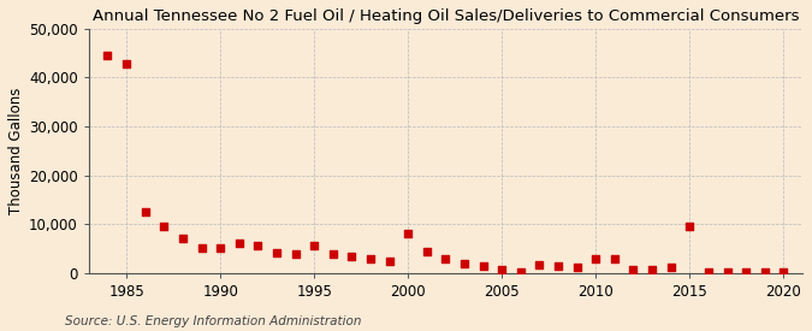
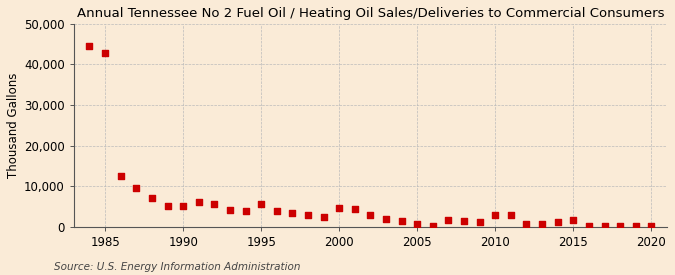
2000: 8,000 -> 4,700
2015: 9,500 -> 1,600
